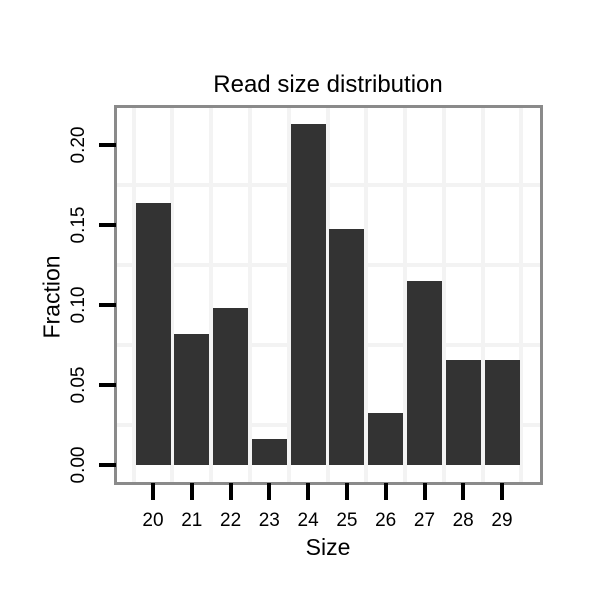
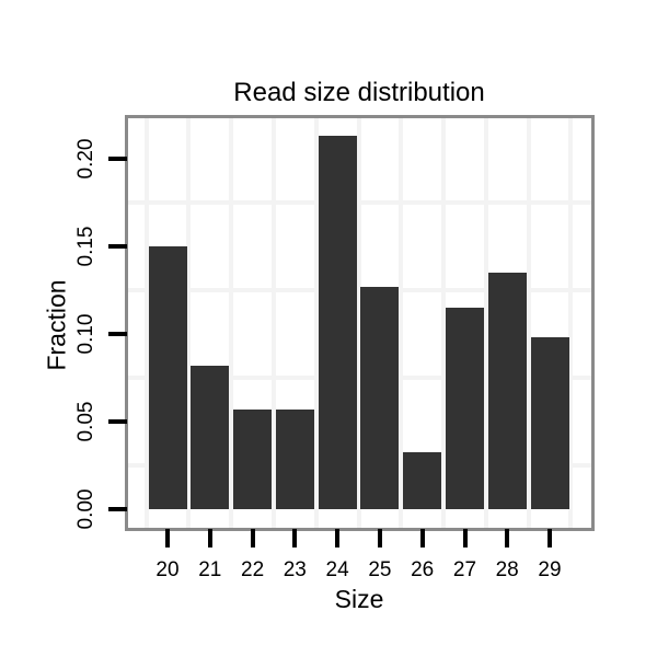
20: 0.164 -> 0.150
22: 0.098 -> 0.057
23: 0.016 -> 0.057
25: 0.147 -> 0.127
28: 0.066 -> 0.135
29: 0.066 -> 0.098
